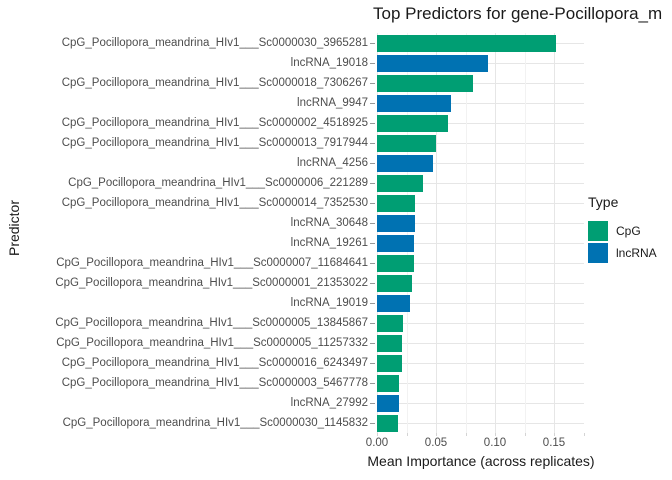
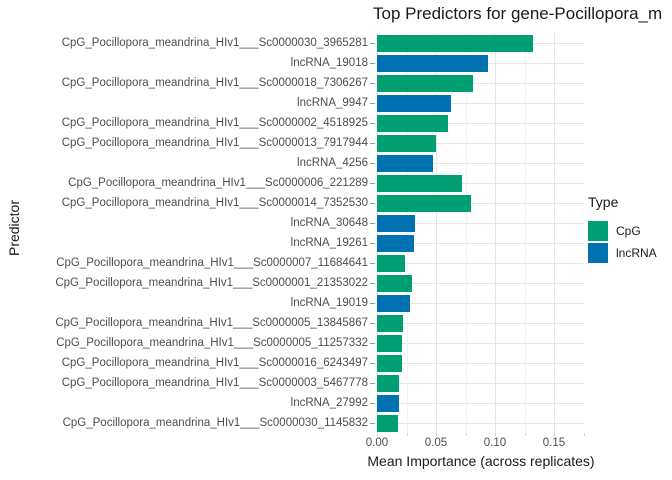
CpG_Pocillopora_meandrina_HIv1___Sc0000030_3965281: 0.152 -> 0.132
CpG_Pocillopora_meandrina_HIv1___Sc0000006_221289: 0.039 -> 0.072
CpG_Pocillopora_meandrina_HIv1___Sc0000014_7352530: 0.032 -> 0.080
CpG_Pocillopora_meandrina_HIv1___Sc0000007_11684641: 0.031 -> 0.024
